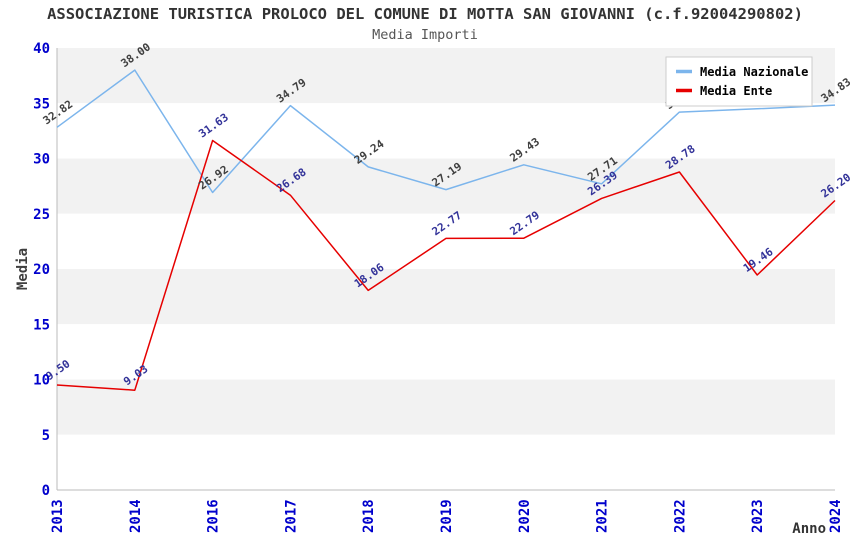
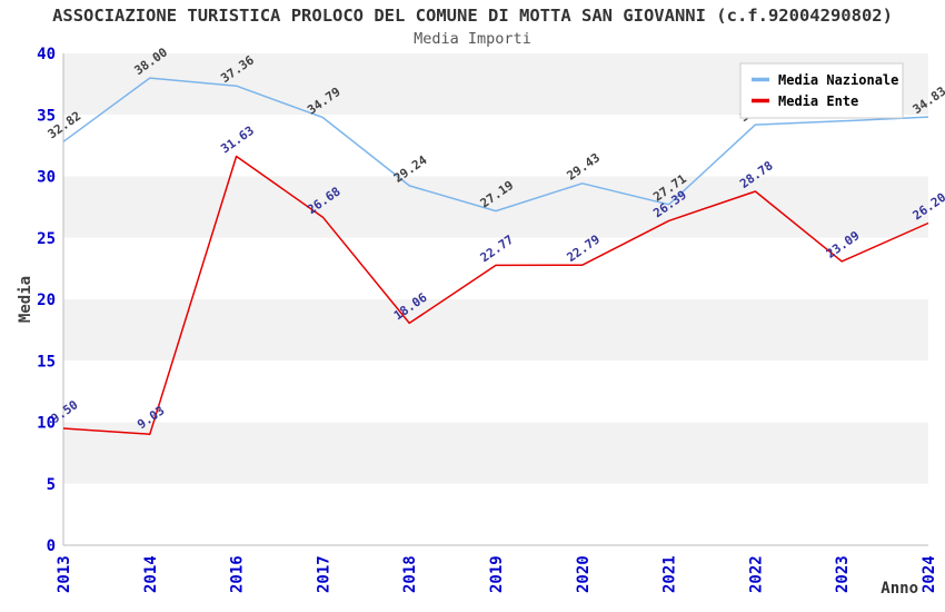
Media Nazionale/2016: 26.92 -> 37.36
Media Ente/2023: 19.46 -> 23.09
